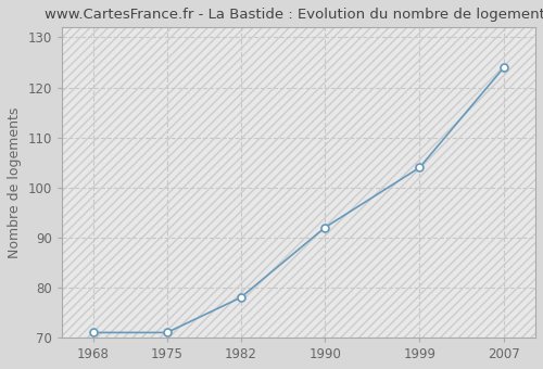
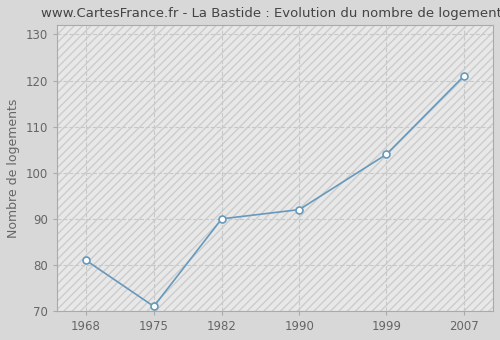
1968: 71 -> 81
1982: 78 -> 90
2007: 124 -> 121
